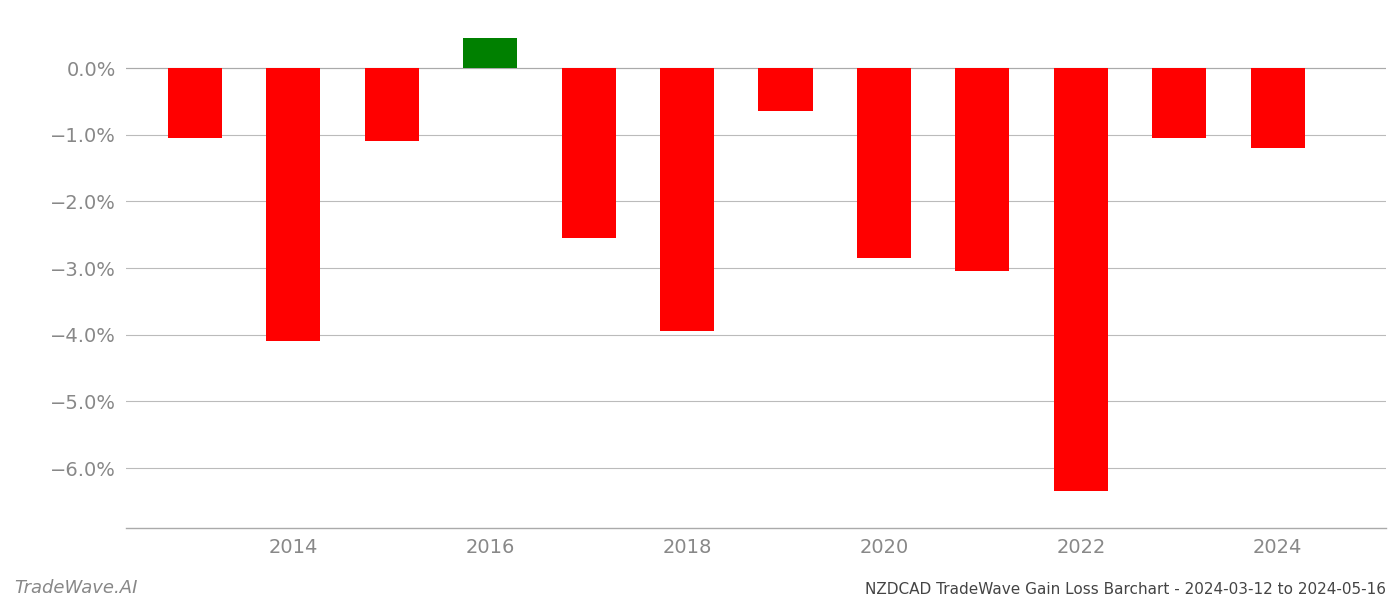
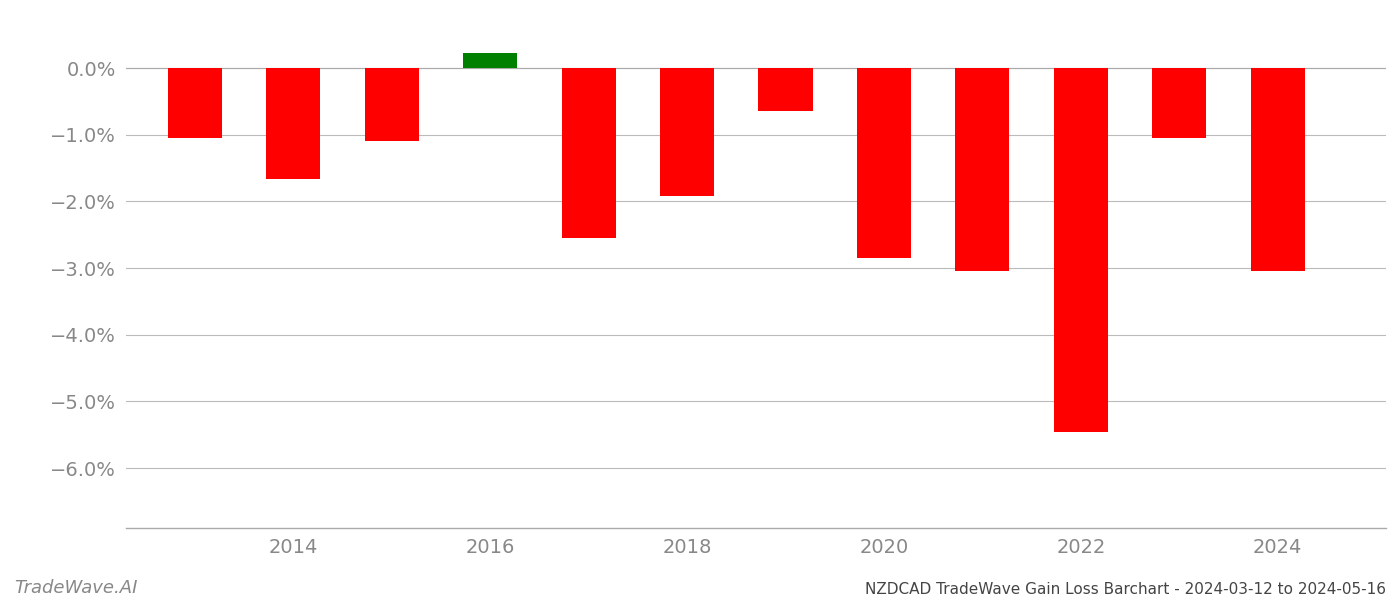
2014: -4.10% -> -1.66%
2016: 0.45% -> 0.22%
2018: -3.95% -> -1.92%
2022: -6.35% -> -5.46%
2024: -1.20% -> -3.04%
